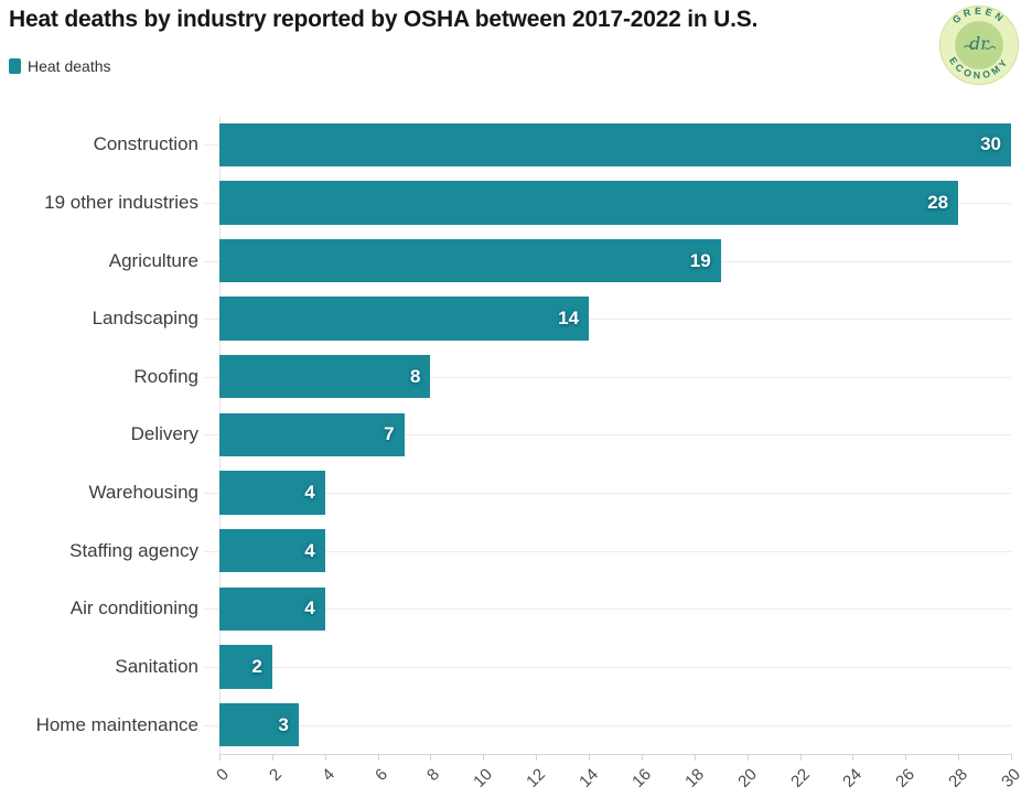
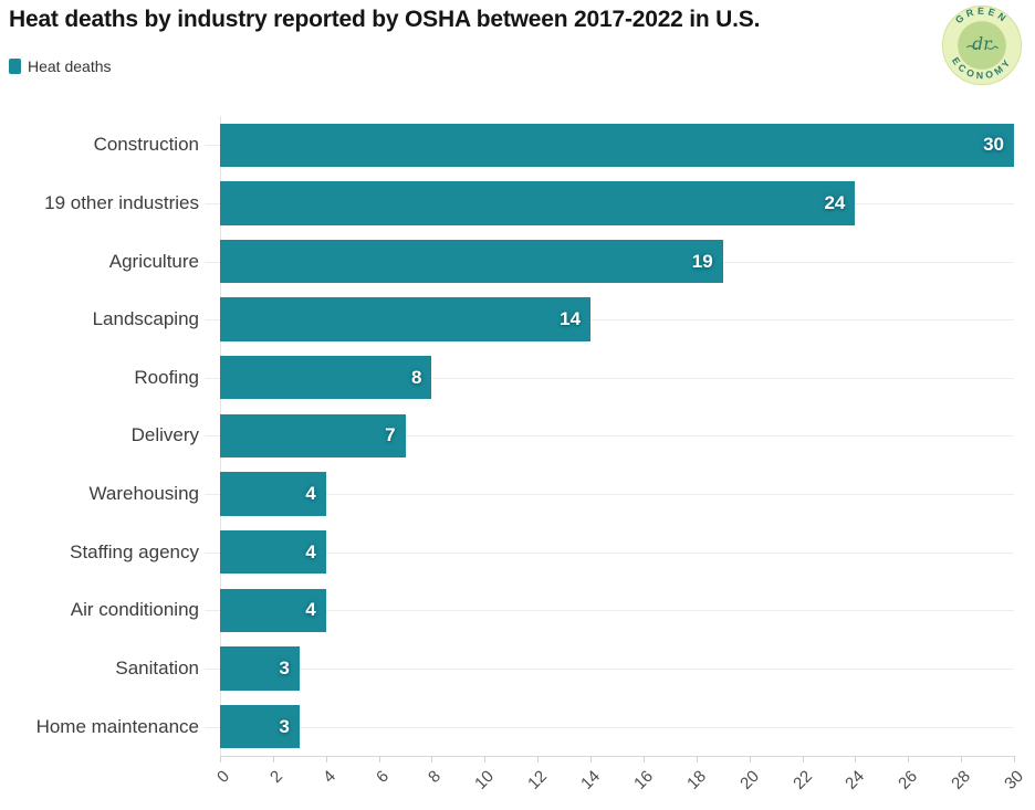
19 other industries: 28 -> 24
Sanitation: 2 -> 3
